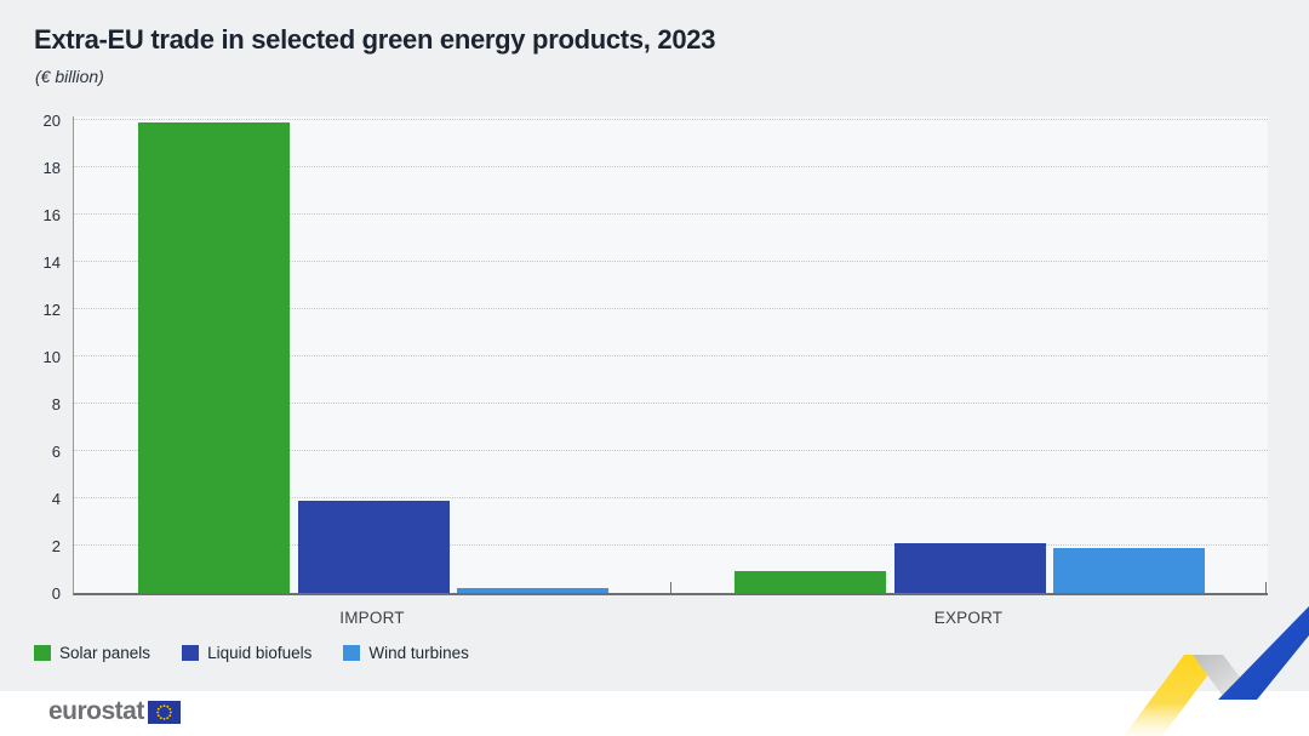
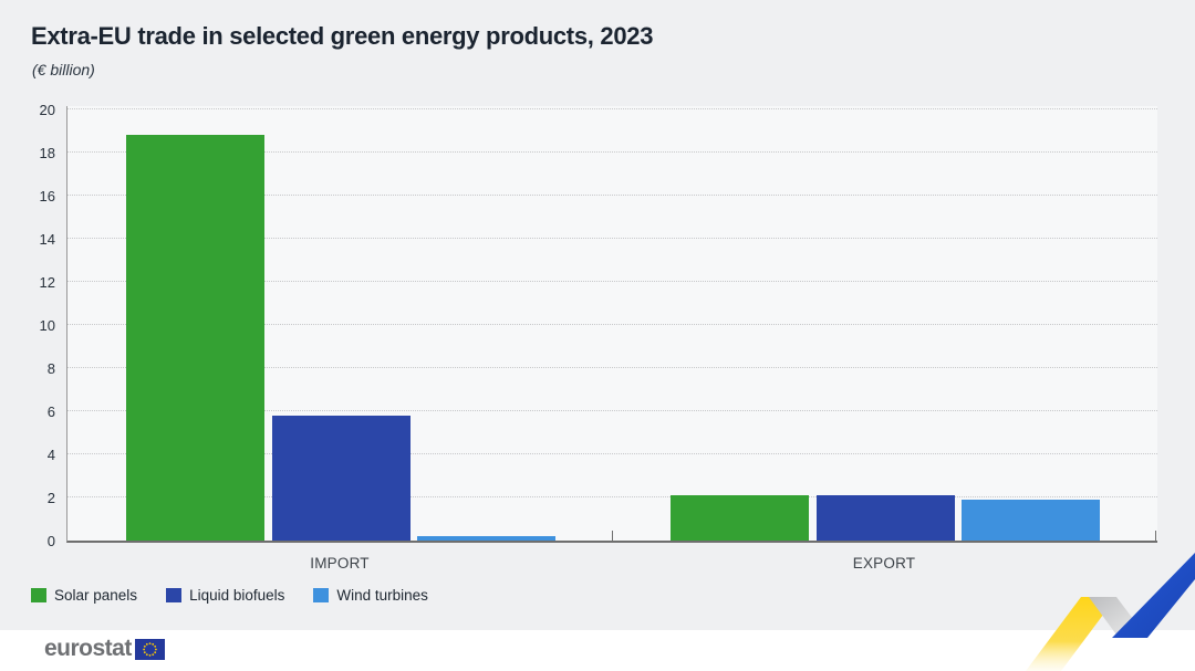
Solar panels/IMPORT: 19.9 -> 18.8
Liquid biofuels/IMPORT: 3.9 -> 5.8
Solar panels/EXPORT: 0.9 -> 2.1
